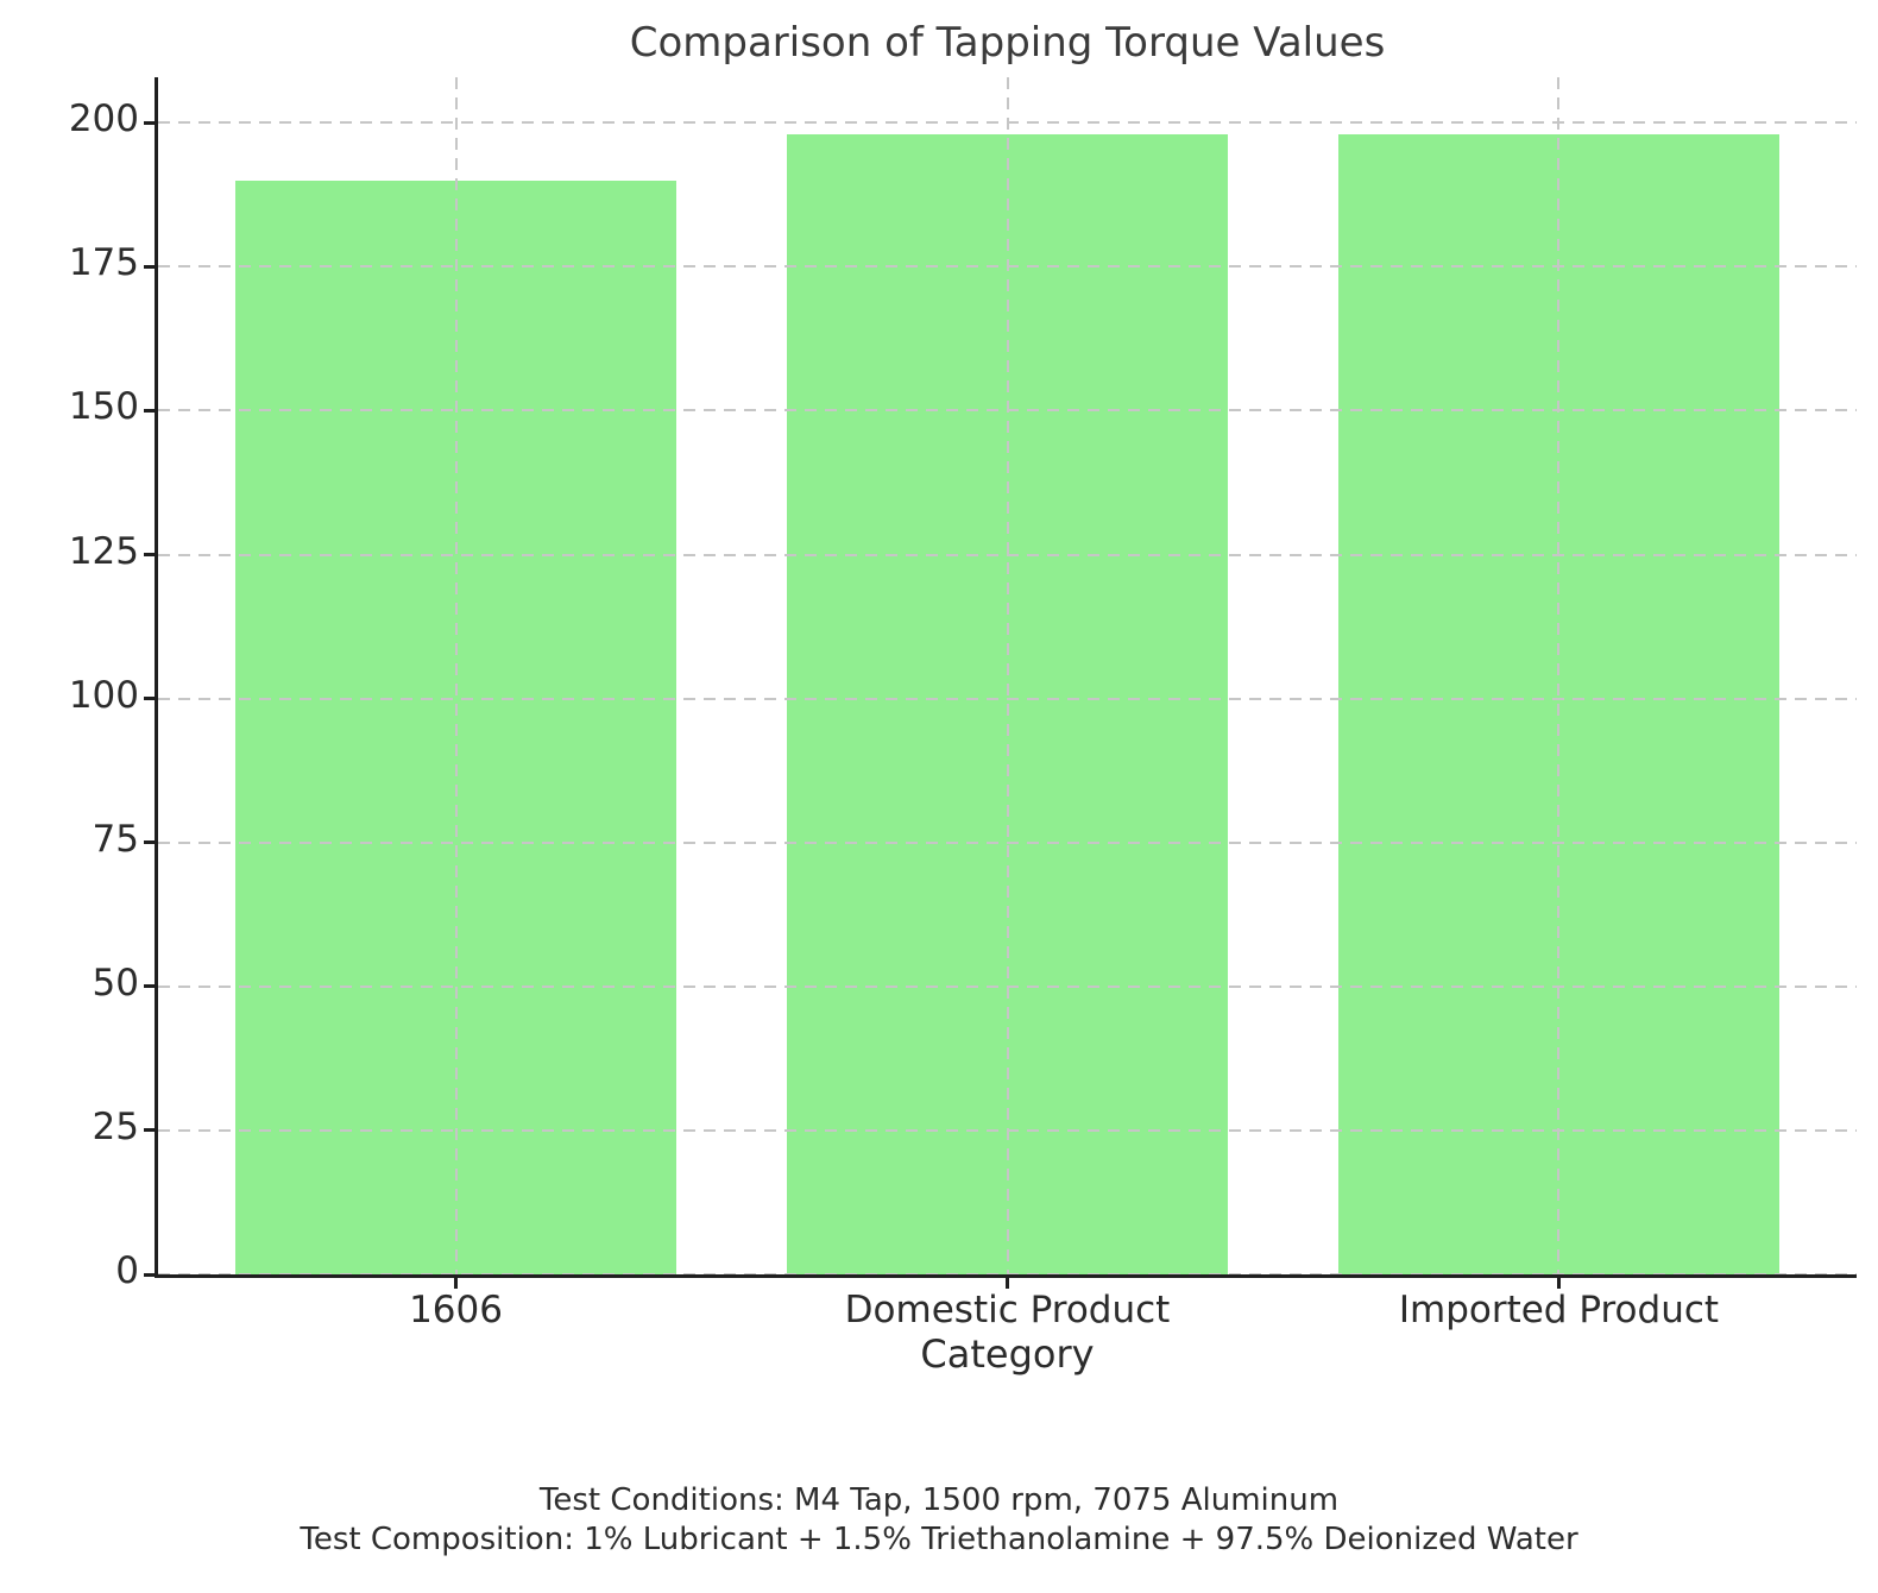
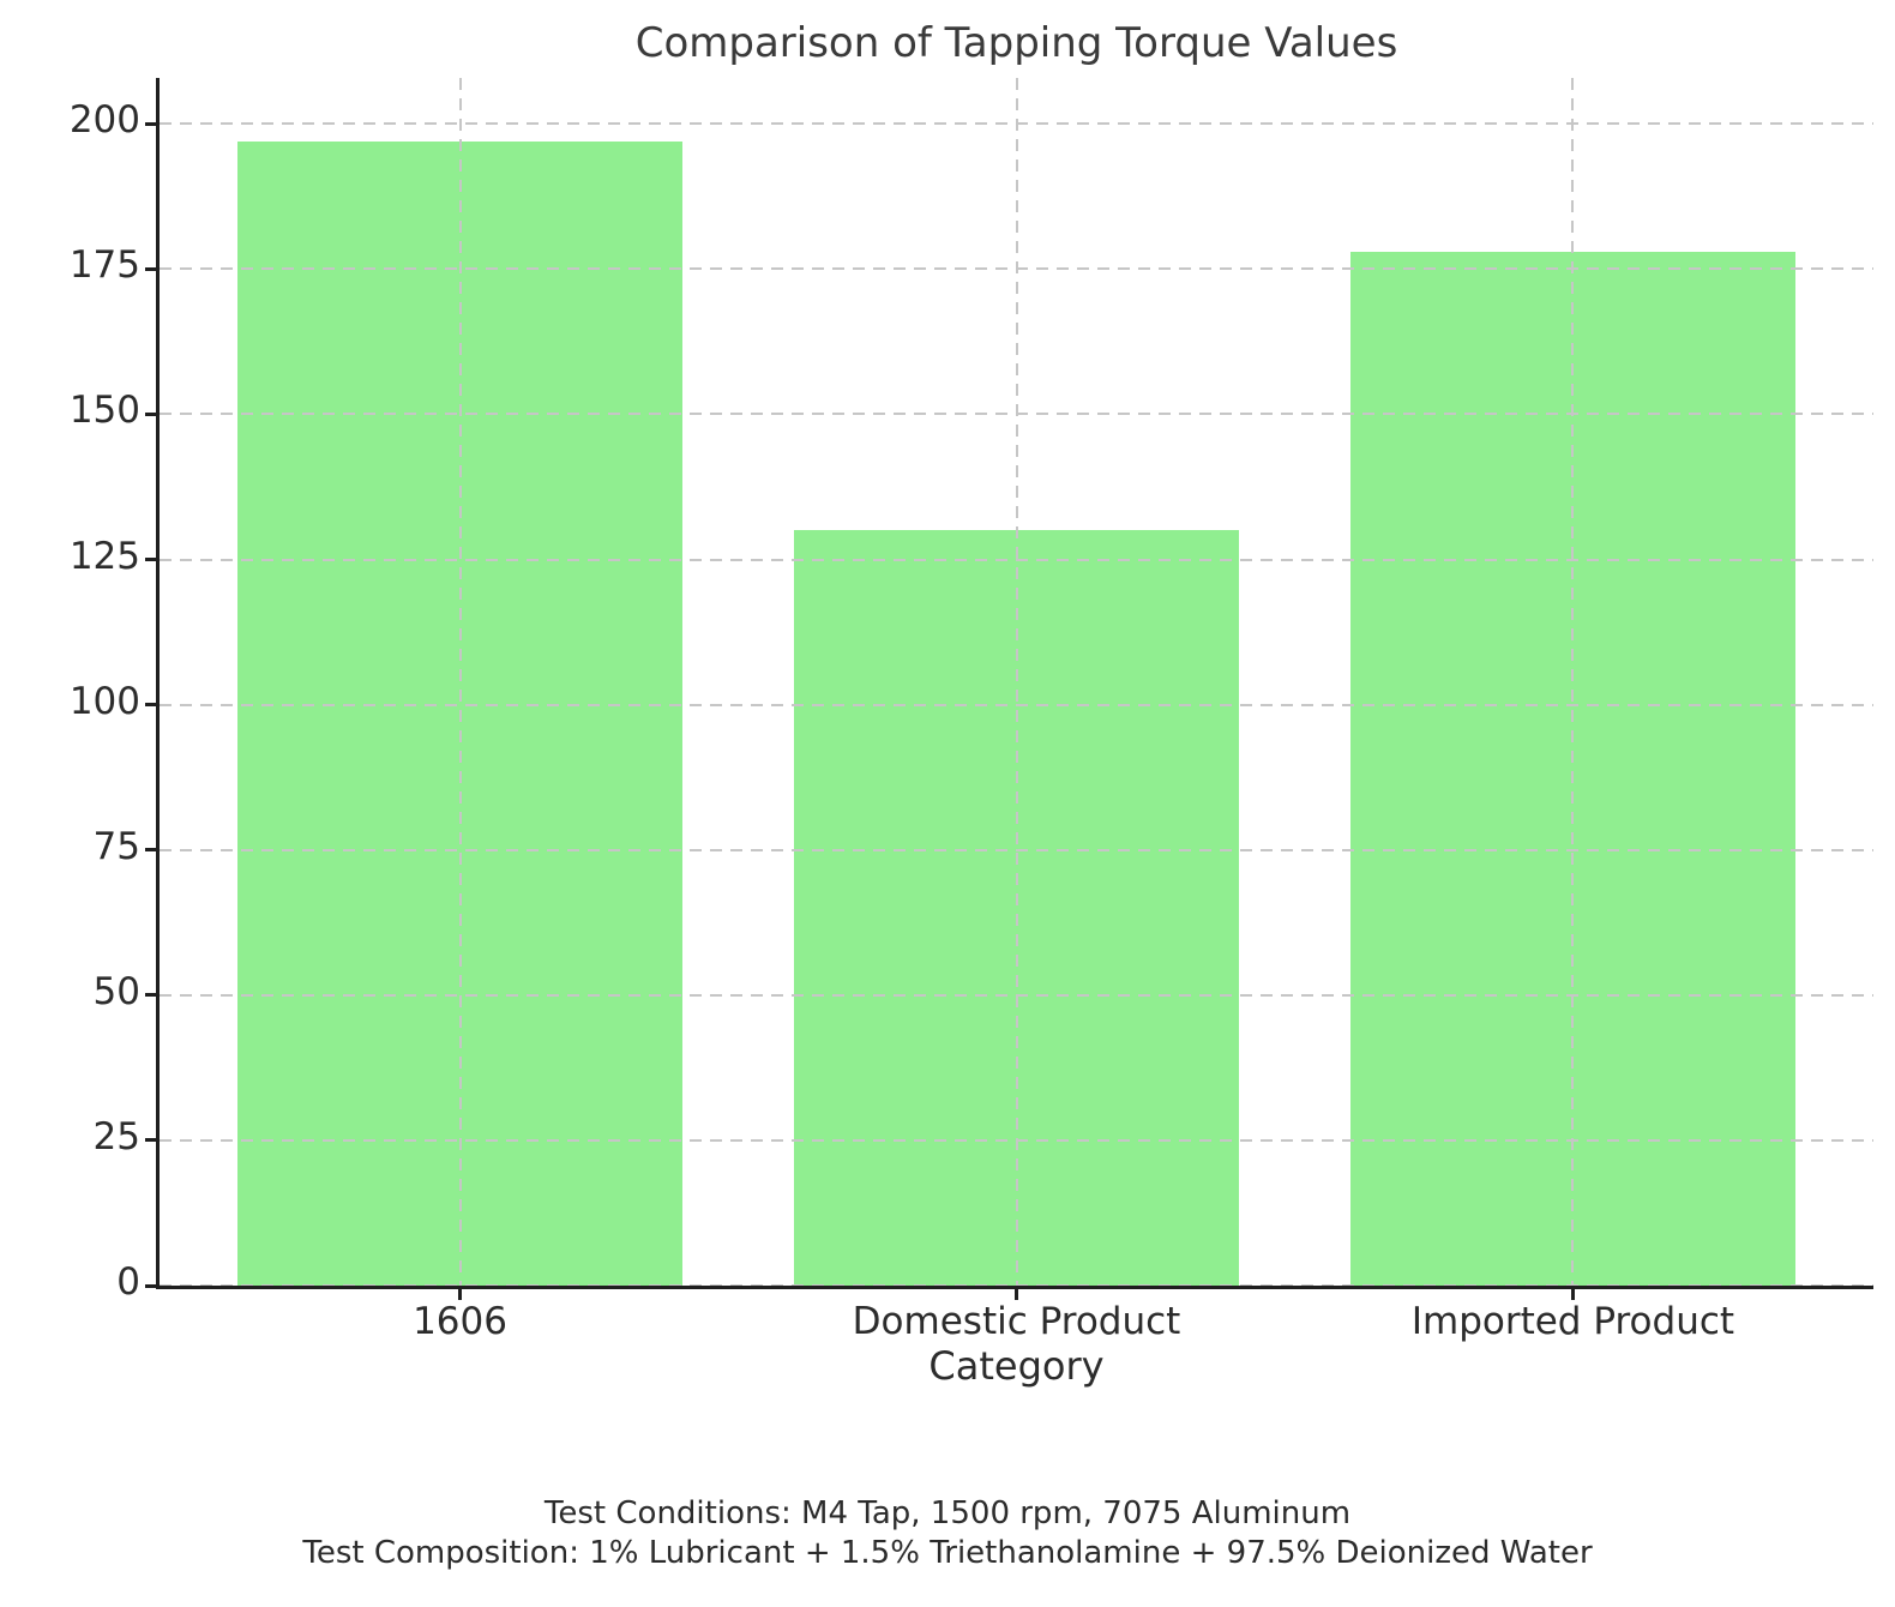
1606: 190 -> 197
Domestic Product: 198 -> 130
Imported Product: 198 -> 178
